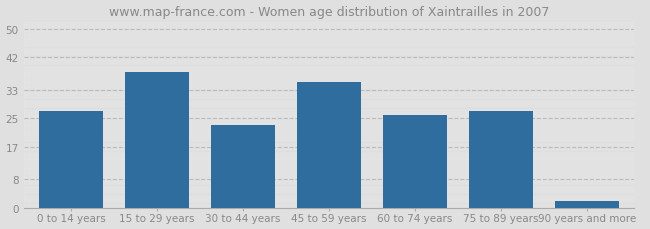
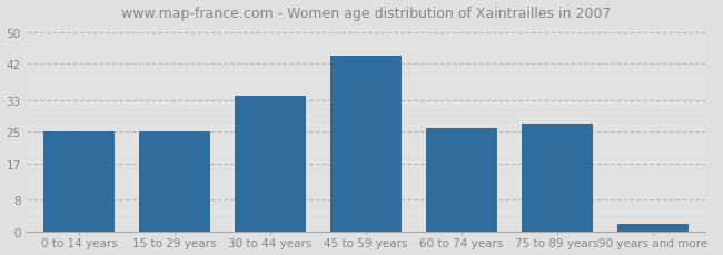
0 to 14 years: 27 -> 25
15 to 29 years: 38 -> 25
30 to 44 years: 23 -> 34
45 to 59 years: 35 -> 44
